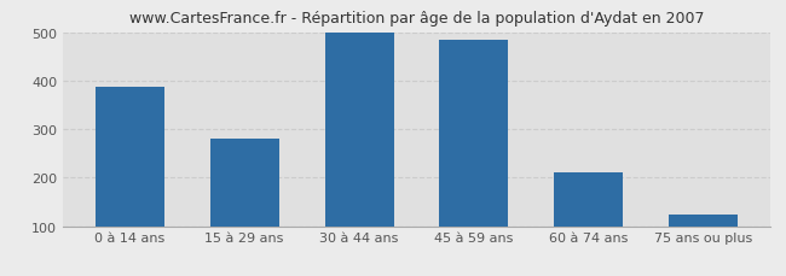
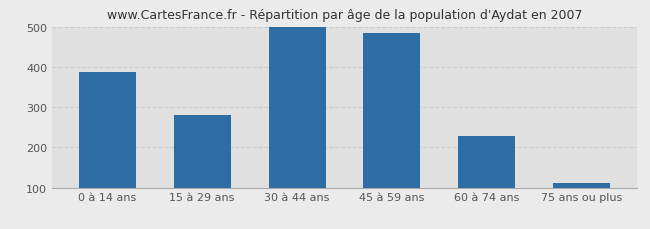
60 à 74 ans: 210 -> 228
75 ans ou plus: 125 -> 112
